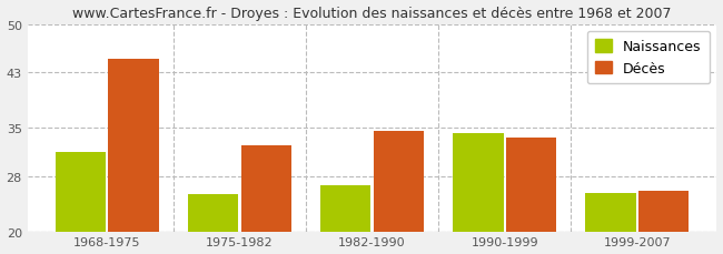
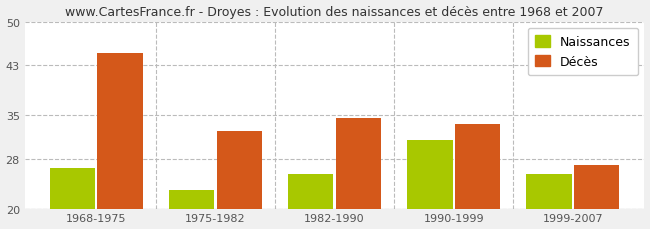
Naissances/1968-1975: 31.4 -> 26.5
Naissances/1975-1982: 25.4 -> 23.0
Naissances/1982-1990: 26.6 -> 25.5
Naissances/1990-1999: 34.2 -> 31.0
Décès/1999-2007: 25.8 -> 27.0
